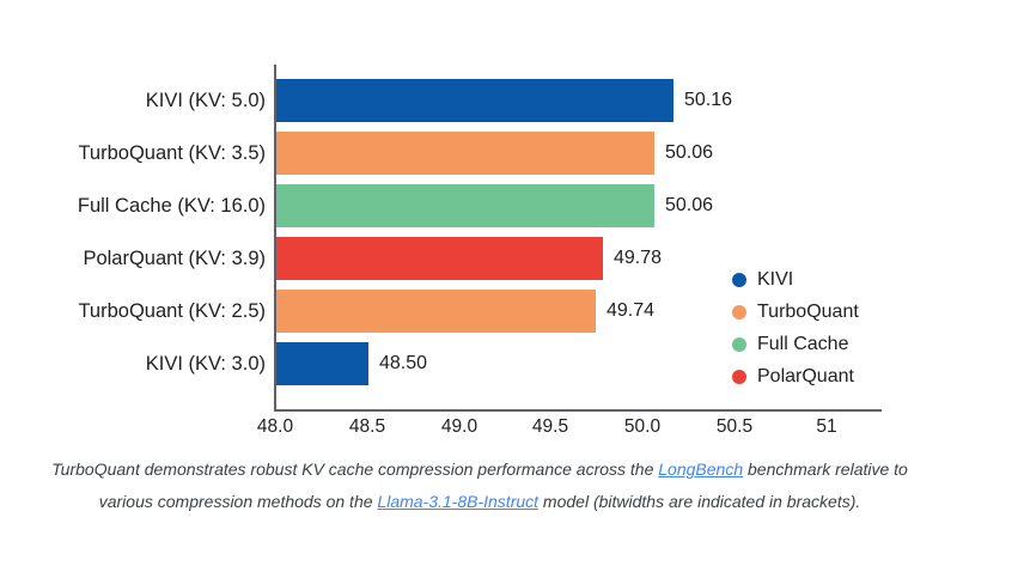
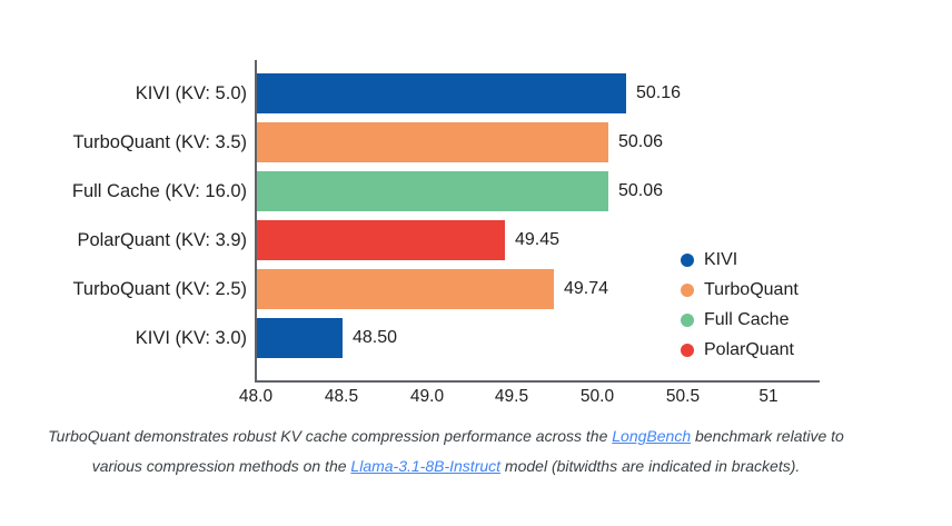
PolarQuant (KV: 3.9): 49.78 -> 49.45
